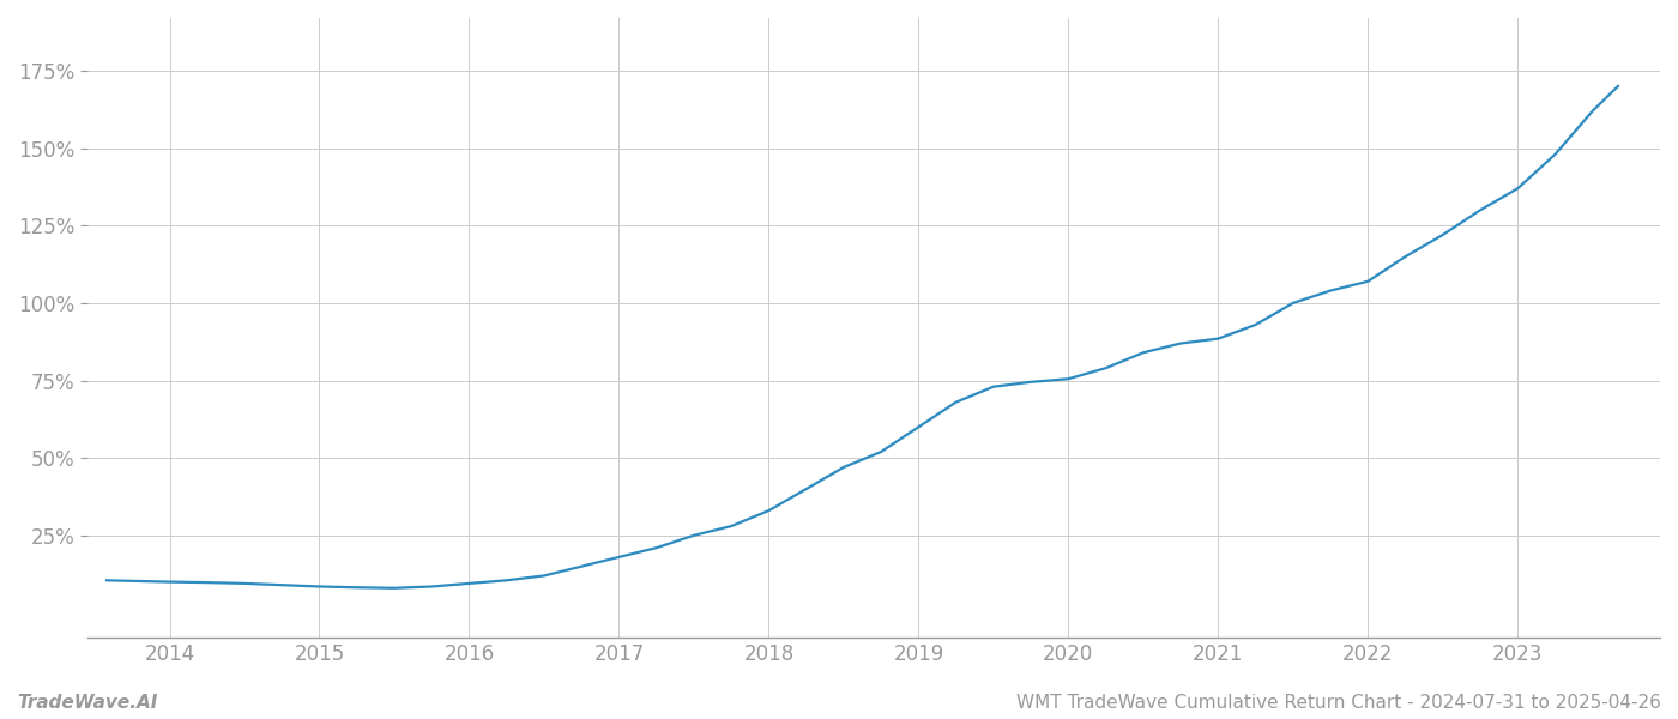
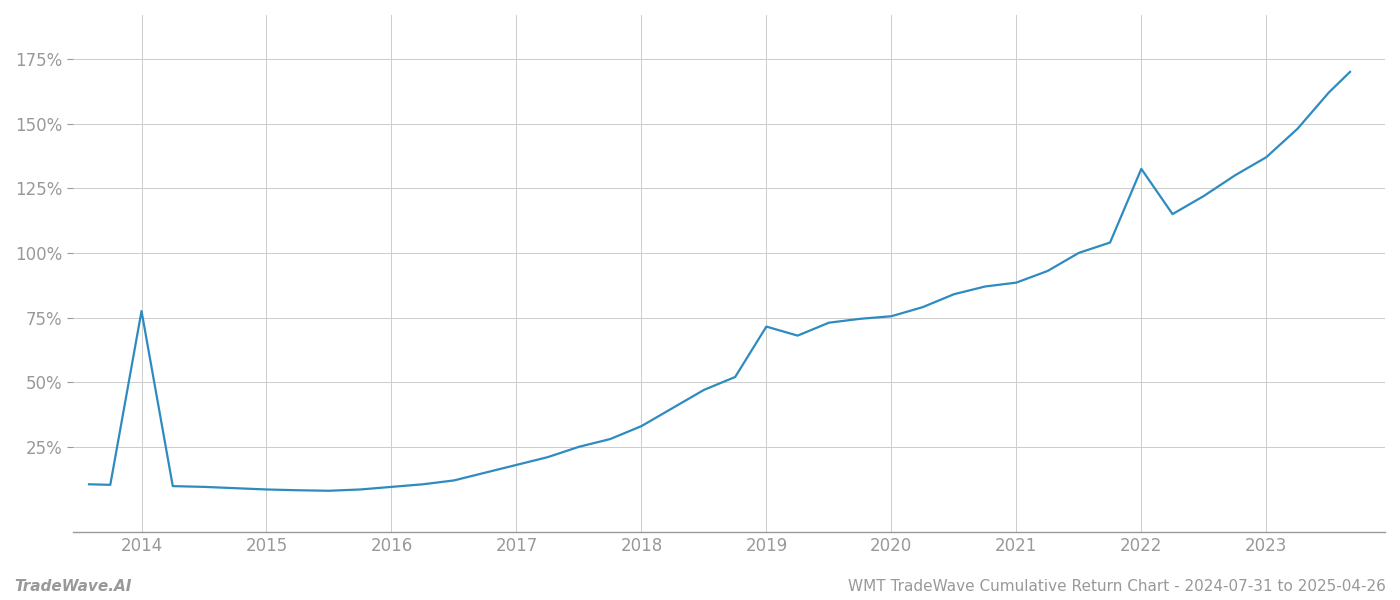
2014: 10.0% -> 77.5%
2019: 60.0% -> 71.5%
2022: 107.0% -> 132.5%
